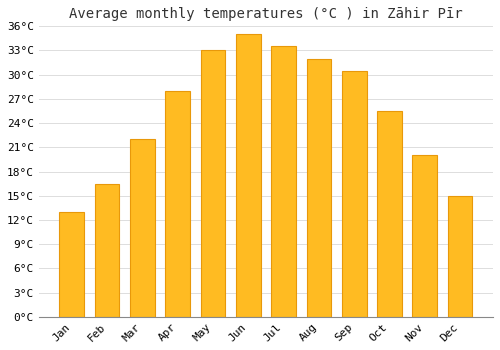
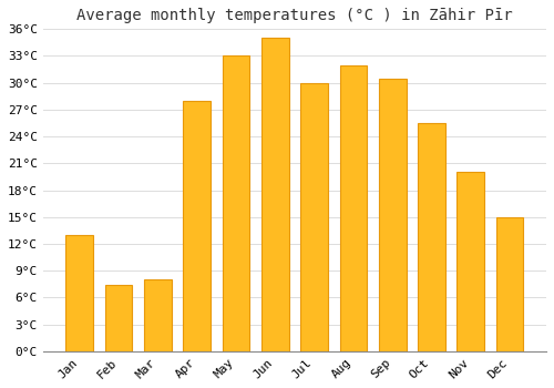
Feb: 16.5°C -> 7.4°C
Mar: 22.0°C -> 8.0°C
Jul: 33.5°C -> 30.0°C
